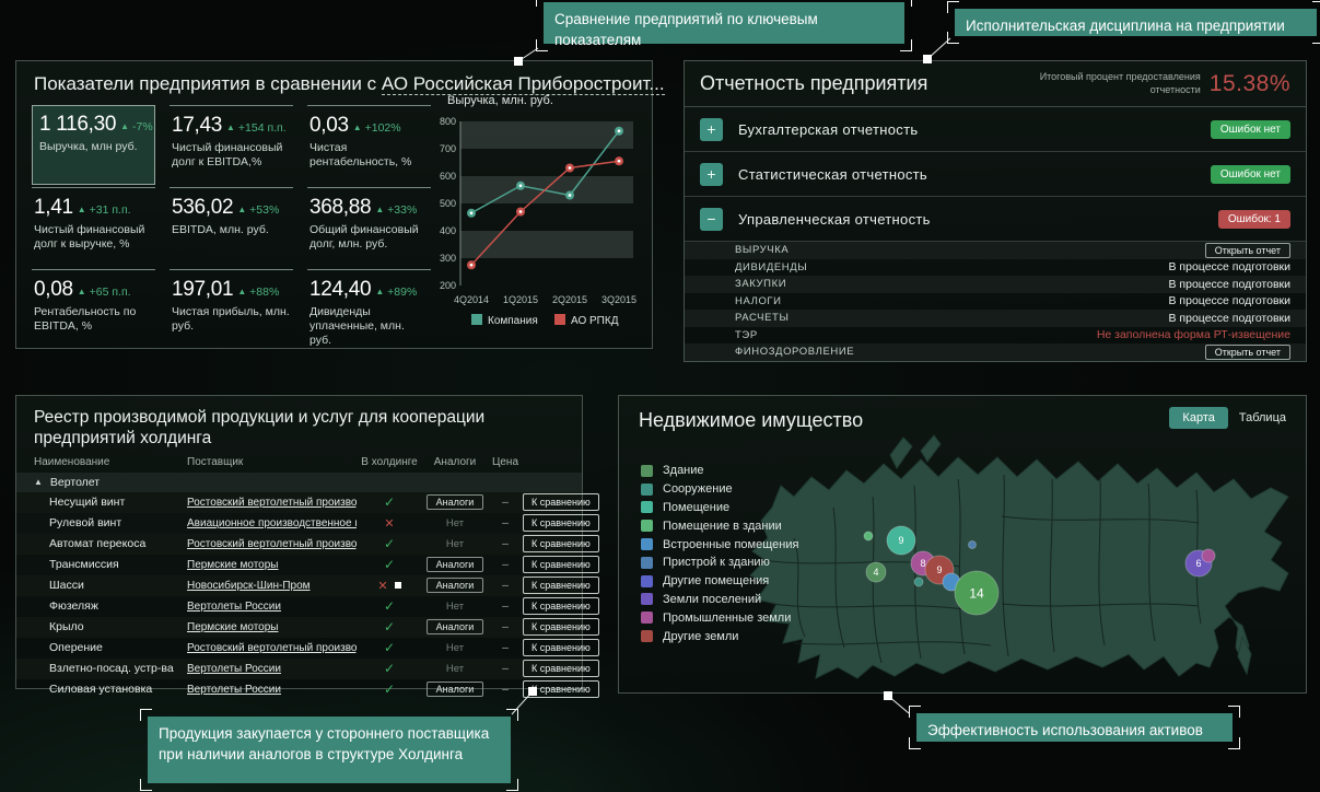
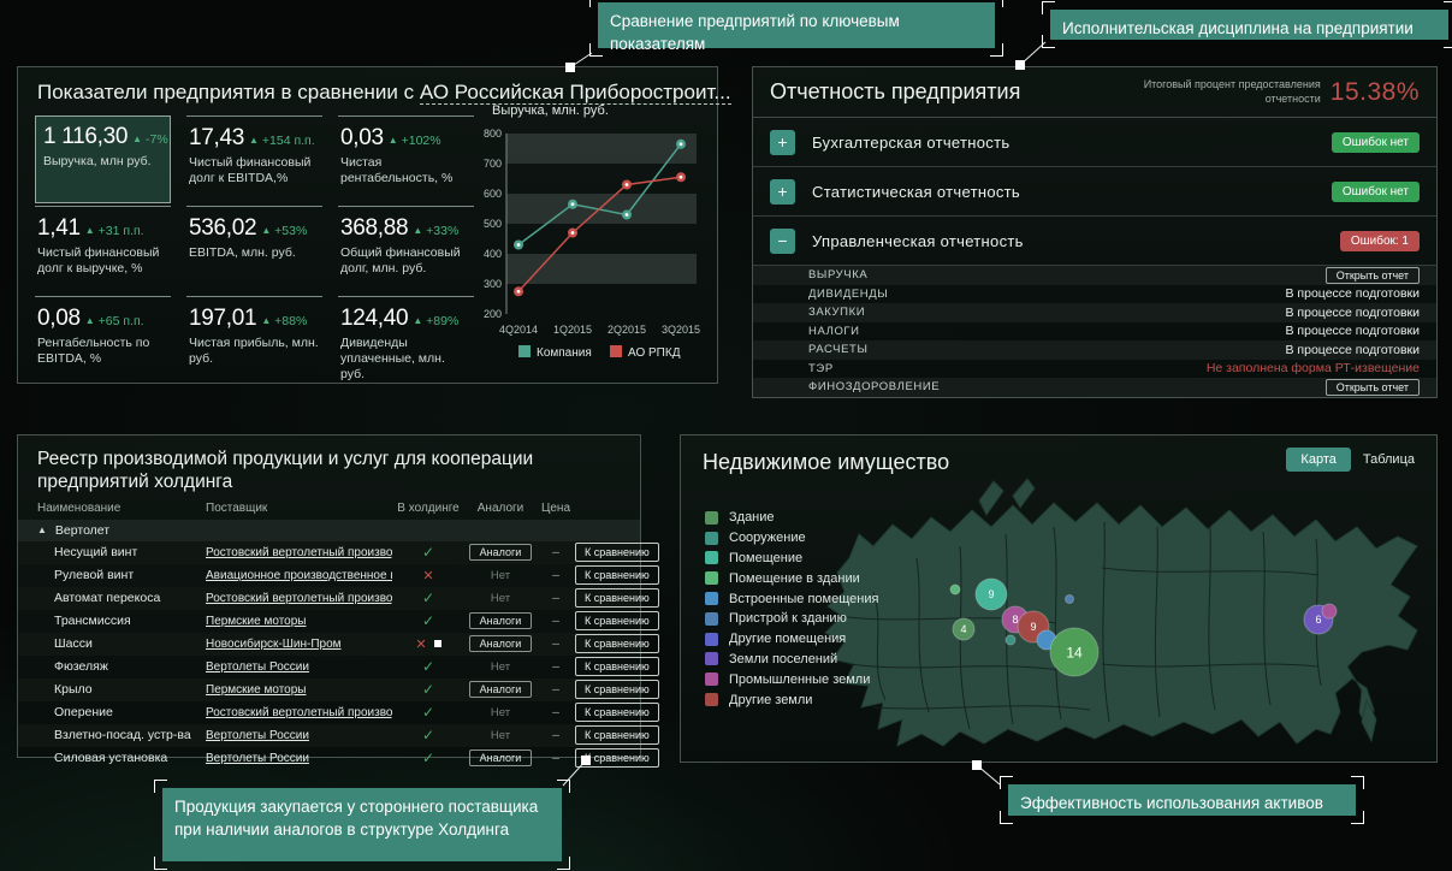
Компания/4Q2014: 460 -> 430
